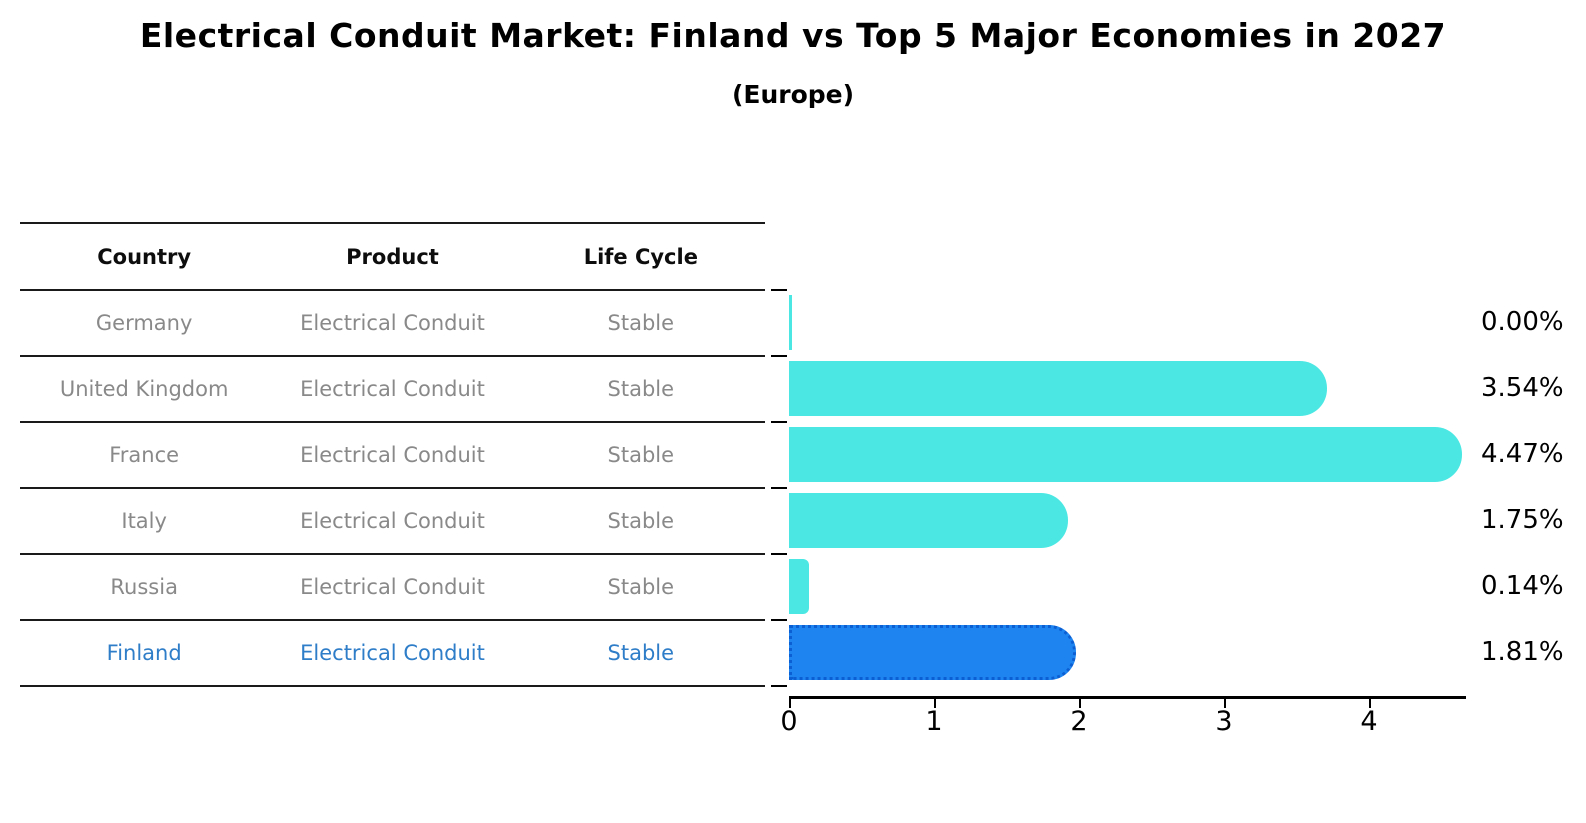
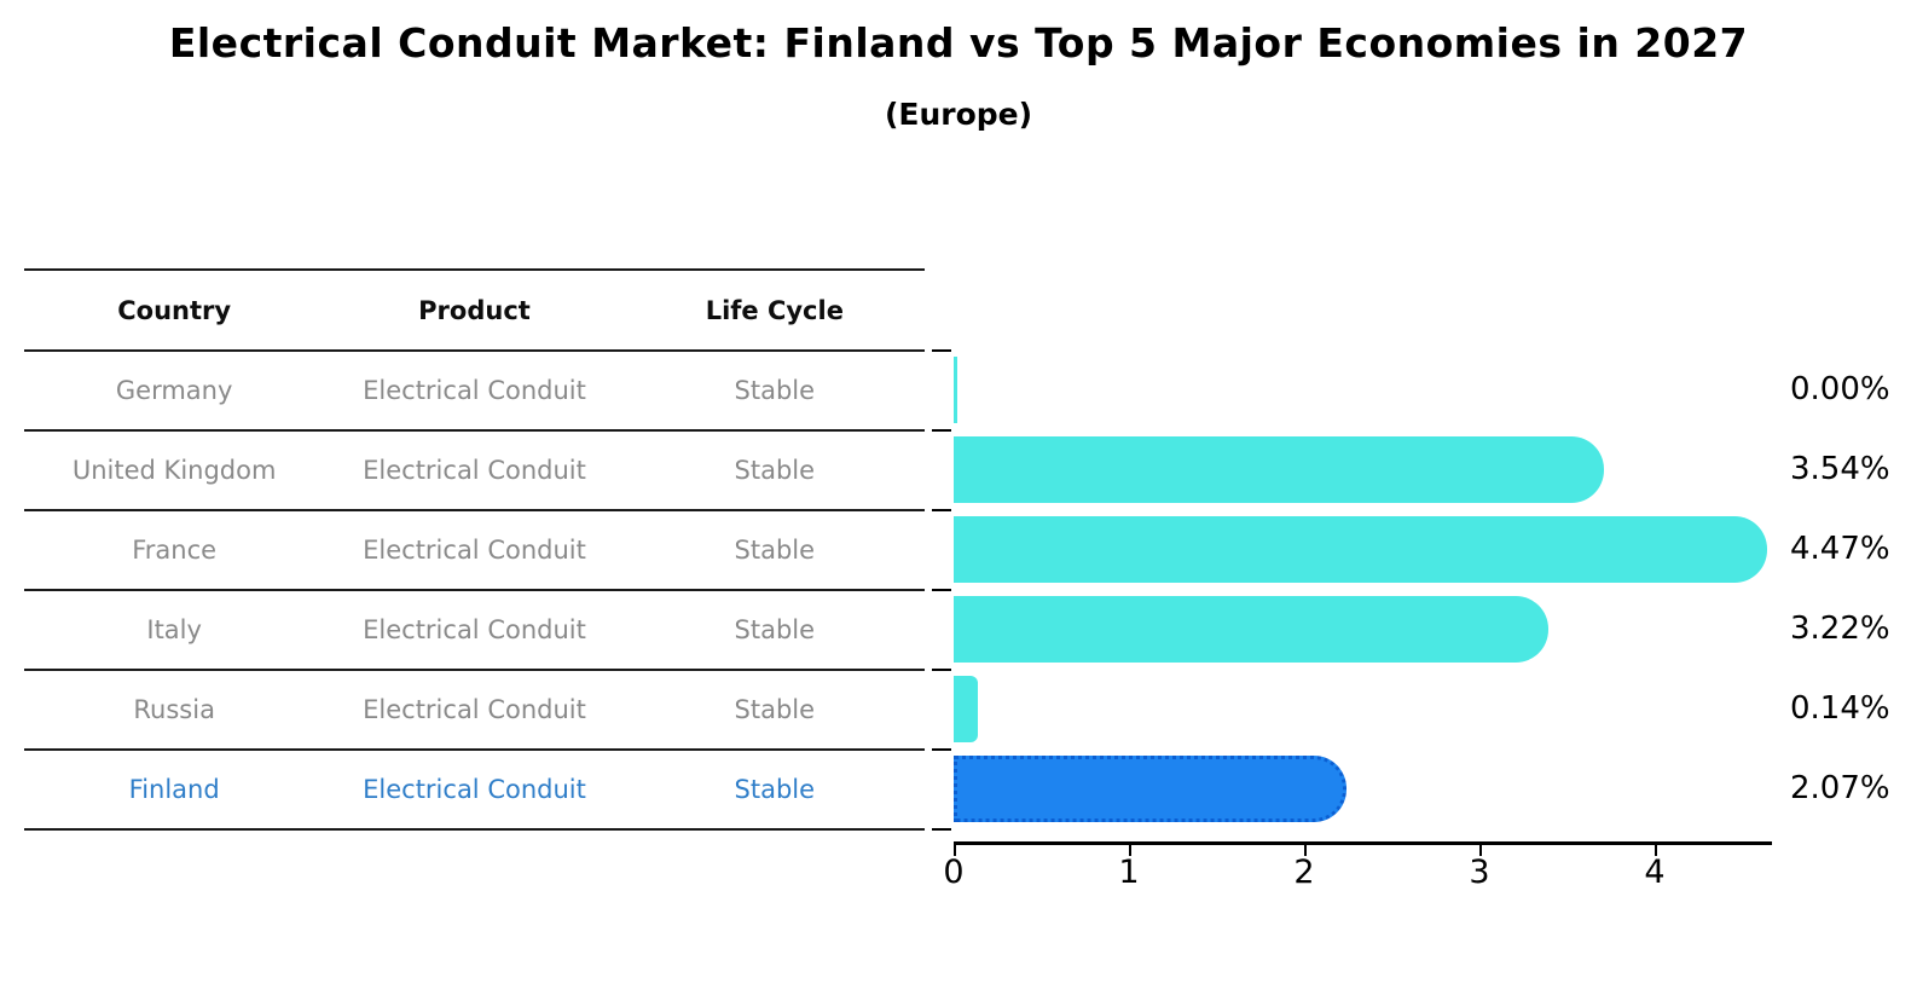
Italy: 1.75% -> 3.22%
Finland: 1.81% -> 2.07%
